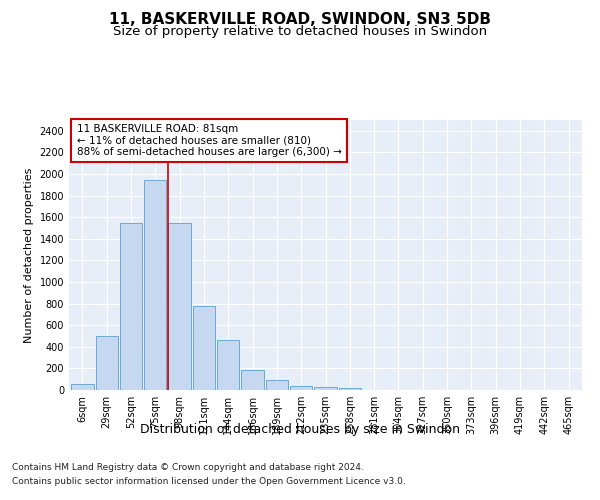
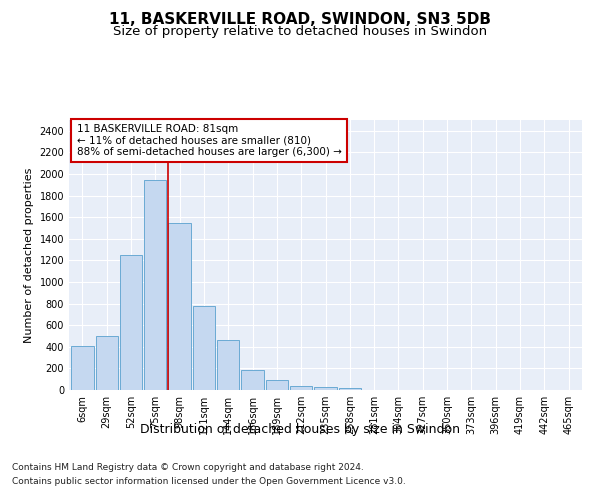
6sqm: 60 -> 410
52sqm: 1550 -> 1250
